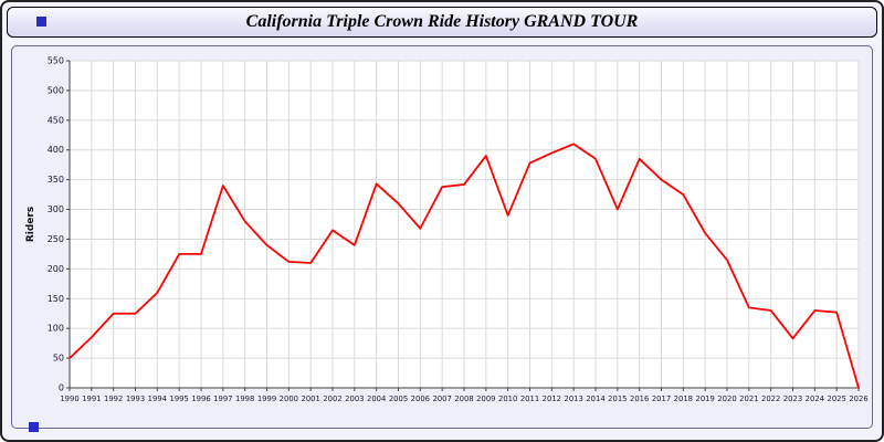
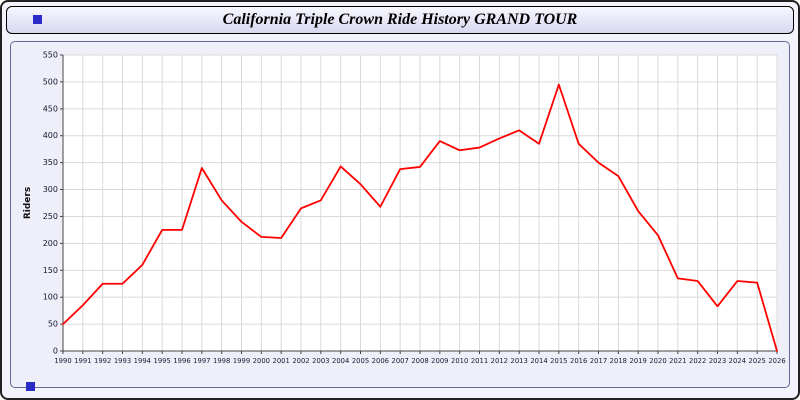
2003: 240 -> 280
2010: 290 -> 370
2015: 300 -> 500
